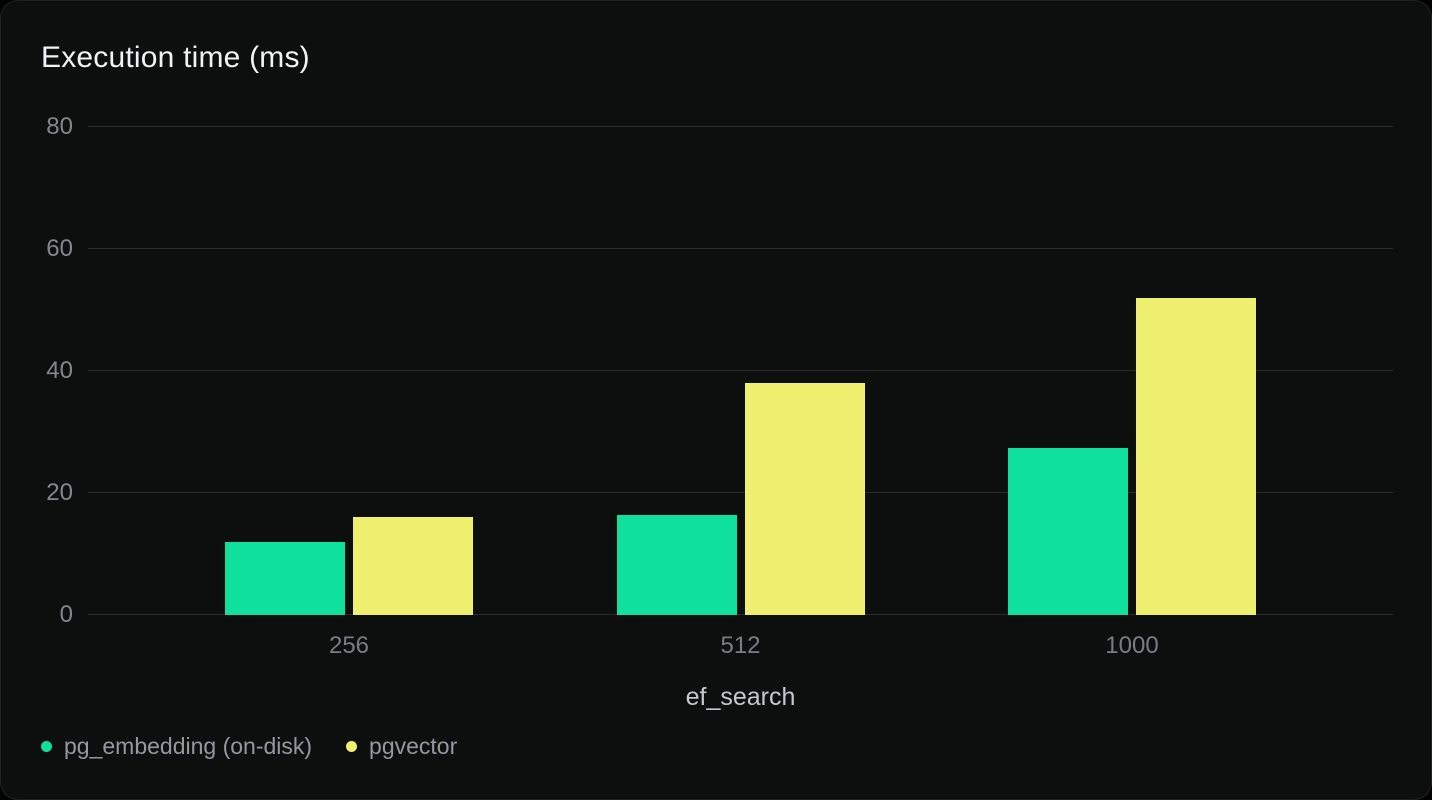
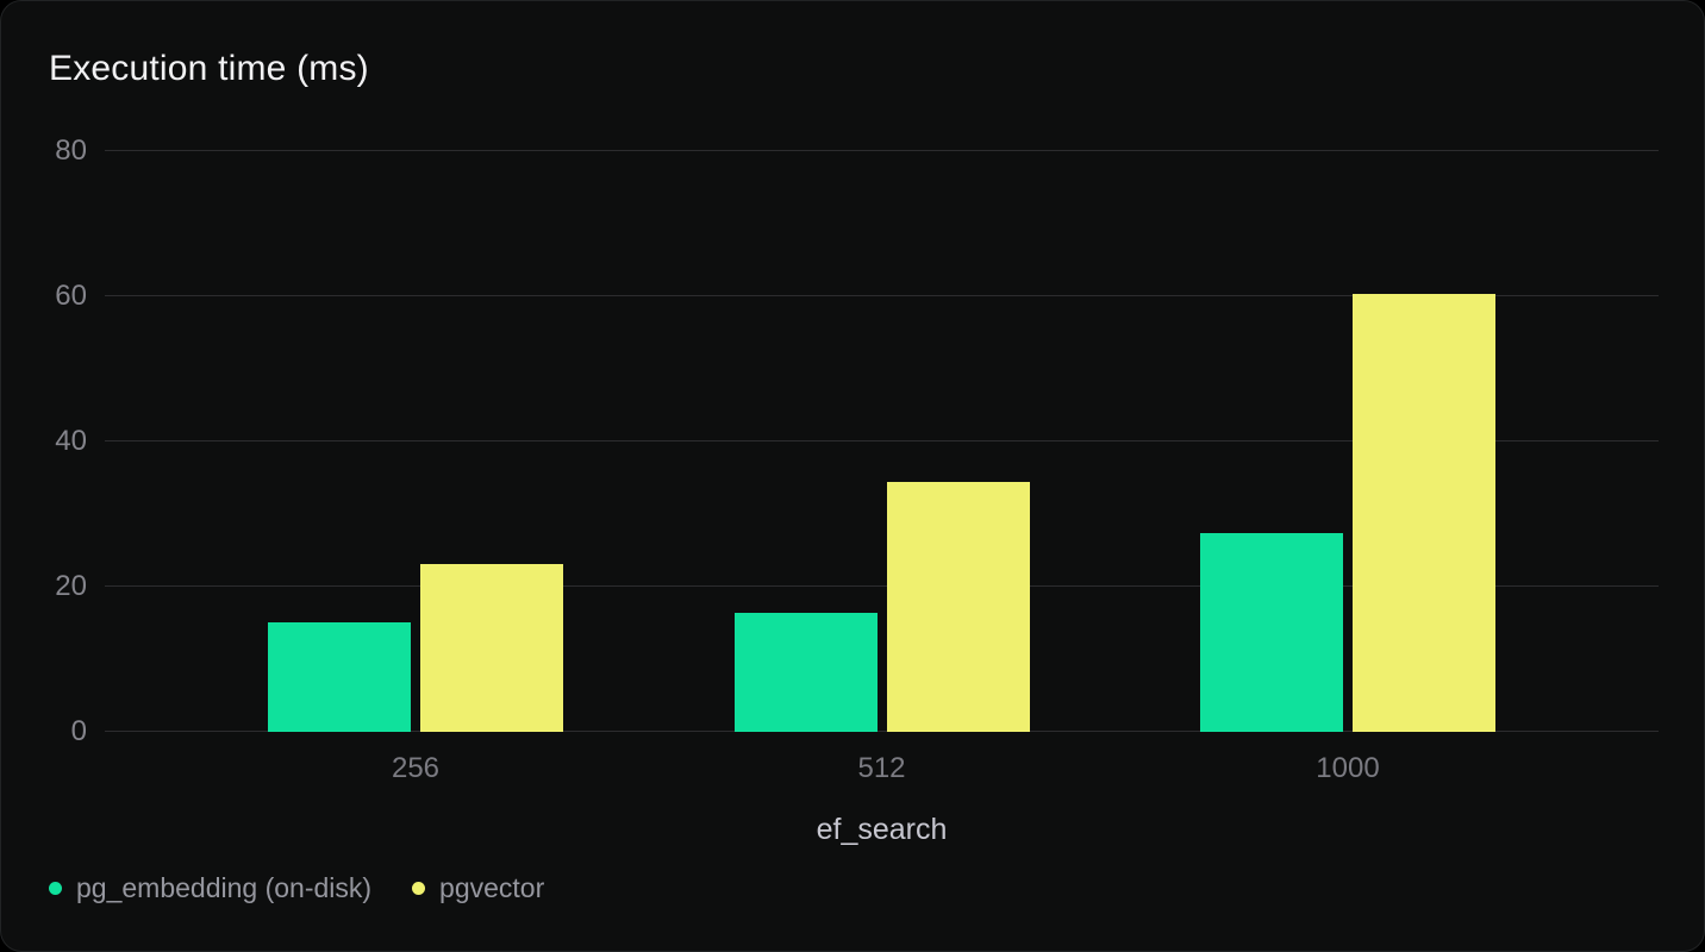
pg_embedding (on-disk)/256: 12 -> 15
pgvector/256: 16 -> 23
pgvector/512: 38 -> 34
pgvector/1000: 52 -> 60
